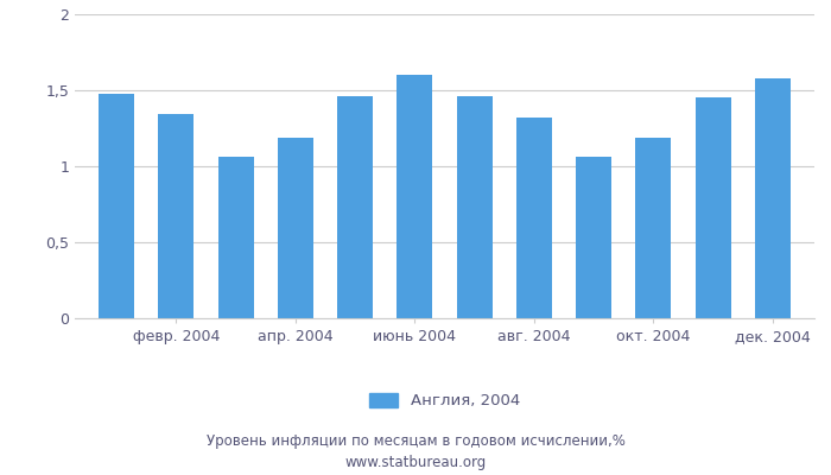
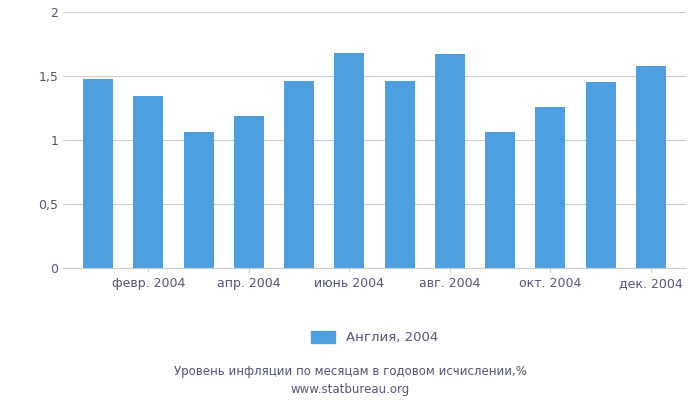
июнь 2004: 1,60 -> 1,68
авг. 2004: 1,32 -> 1,67
окт. 2004: 1,19 -> 1,26
